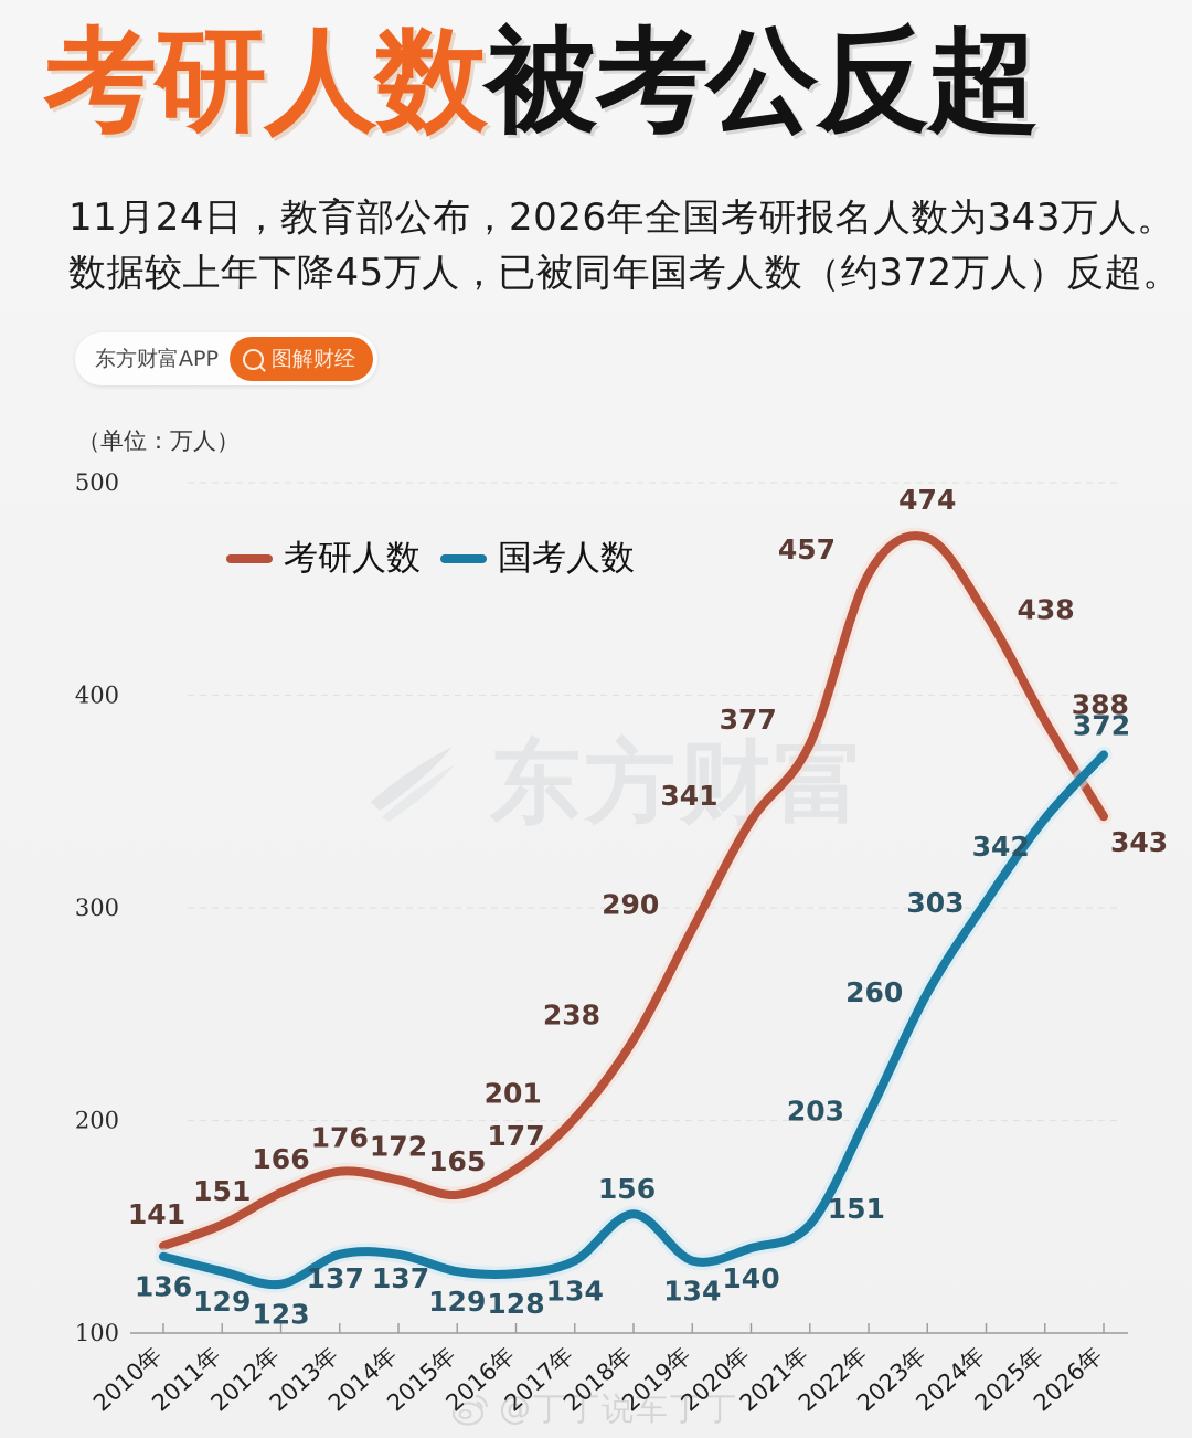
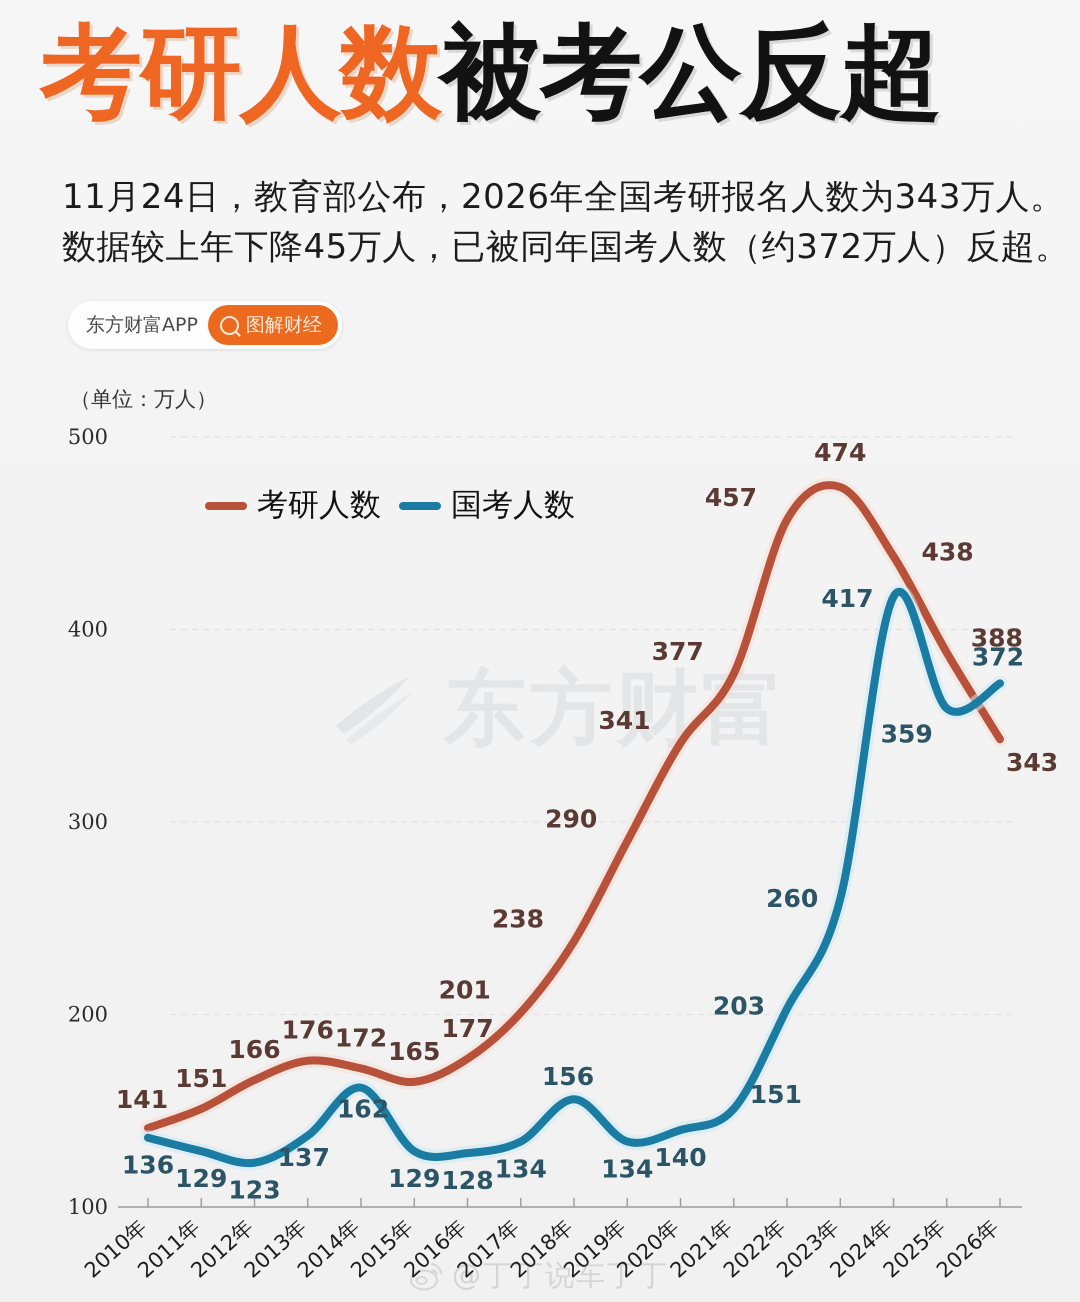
国考人数/2014年: 137 -> 162
国考人数/2024年: 303 -> 417
国考人数/2025年: 342 -> 359
